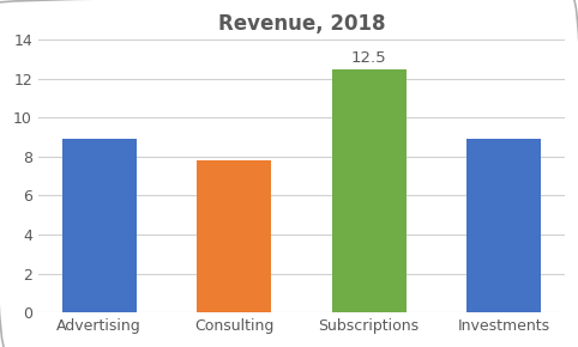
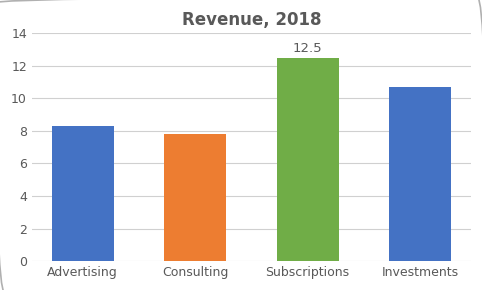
Advertising: 8.9 -> 8.3
Investments: 8.9 -> 10.7
